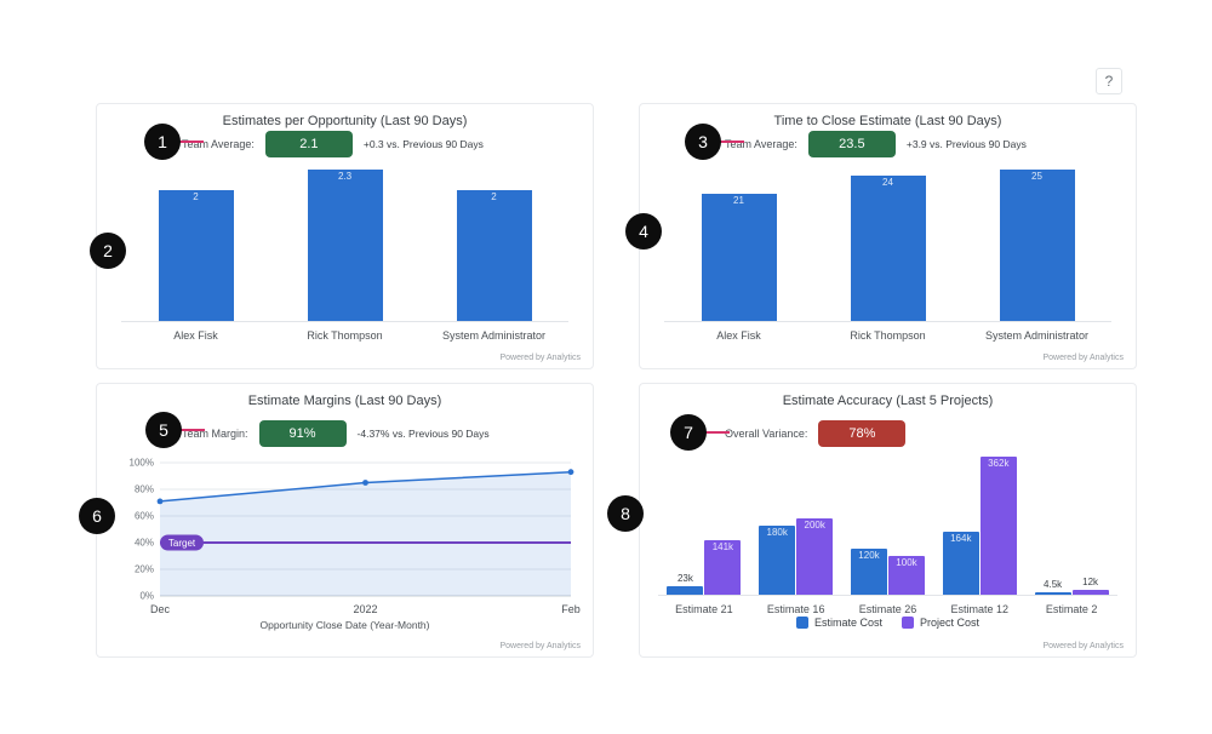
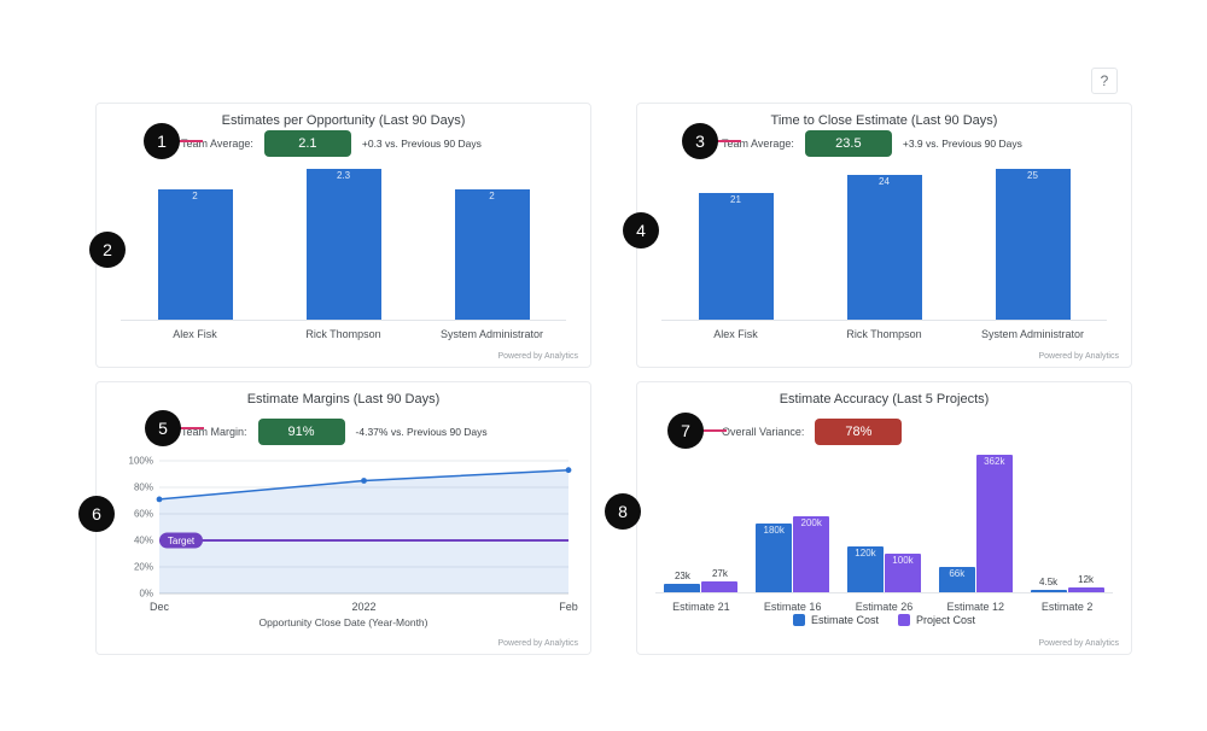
Estimate Accuracy (Last 5 Projects)/Project Cost/Estimate 21: 141k -> 27k
Estimate Accuracy (Last 5 Projects)/Estimate Cost/Estimate 12: 164k -> 66k
